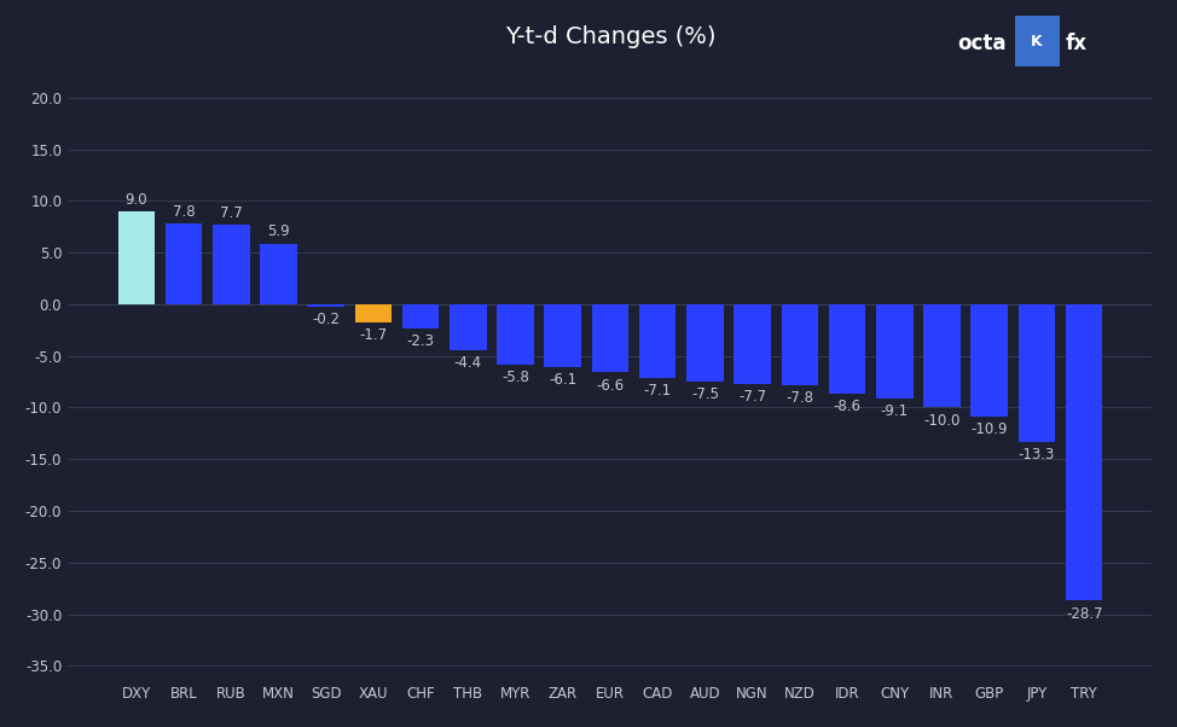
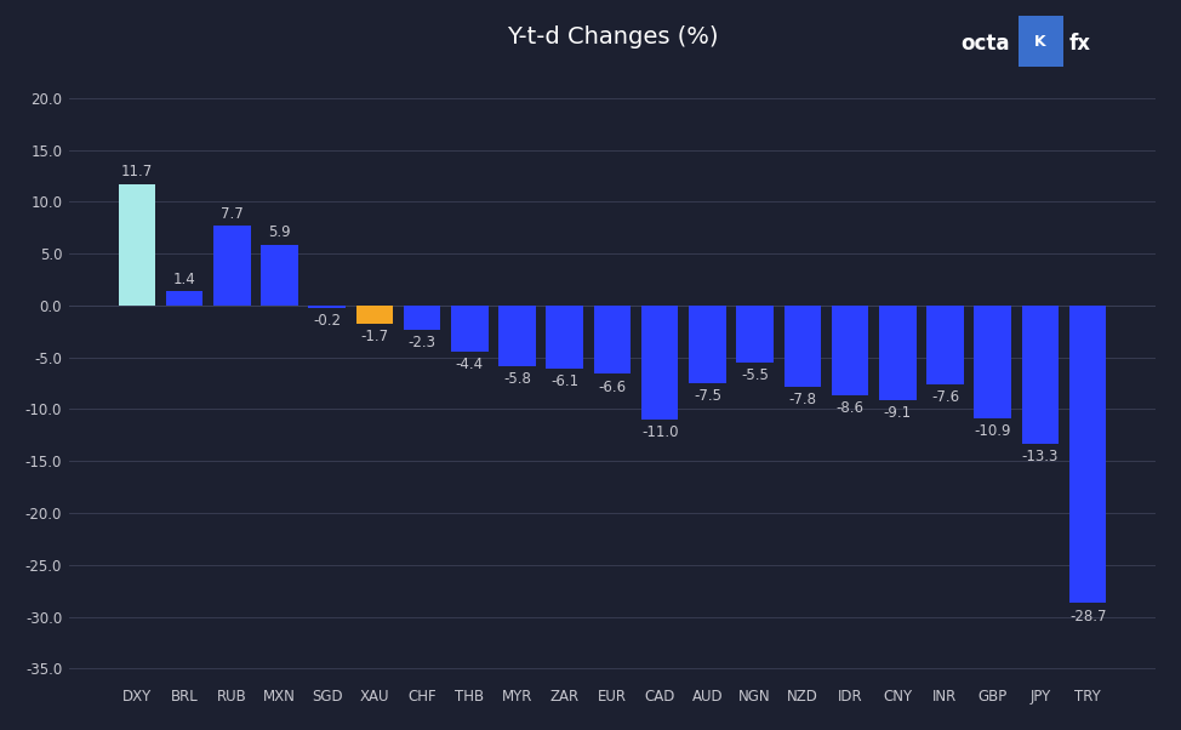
DXY: 9.0 -> 11.7
BRL: 7.8 -> 1.4
CAD: -7.1 -> -11.0
NGN: -7.7 -> -5.5
INR: -10.0 -> -7.6
